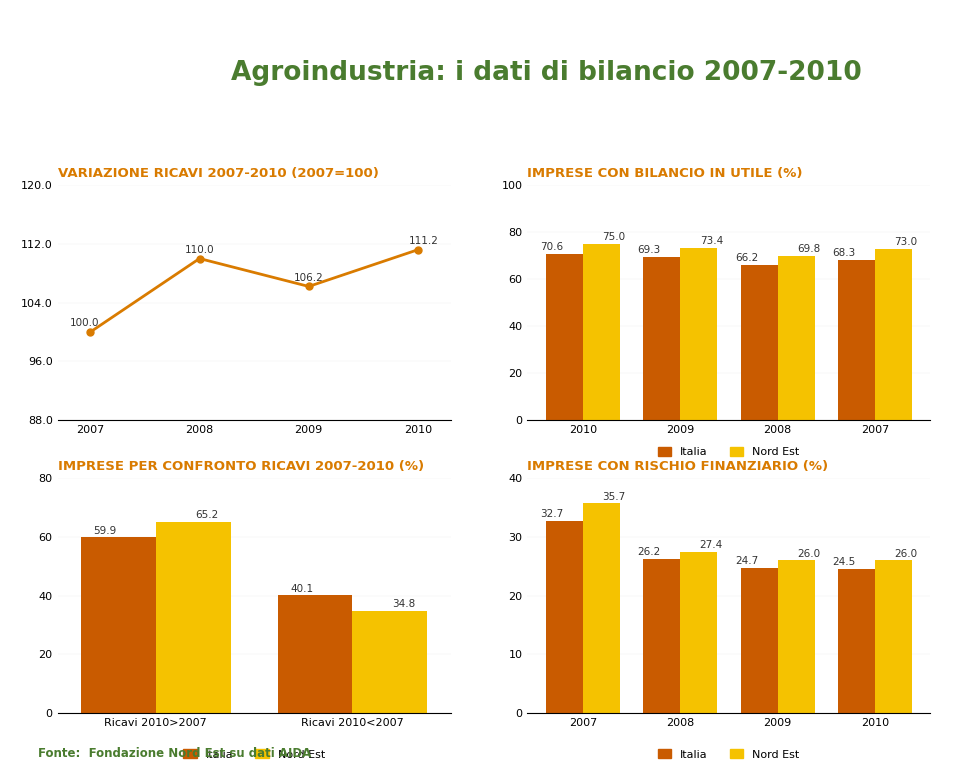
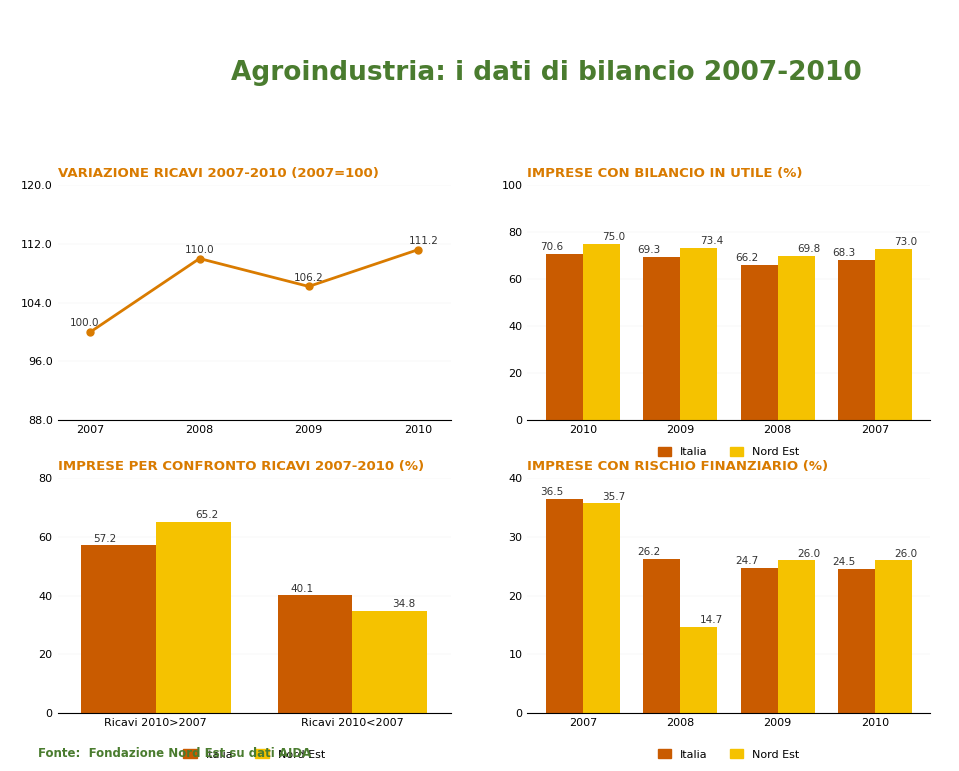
IMPRESE PER CONFRONTO RICAVI 2007-2010 (%)/Italia/Ricavi 2010>2007: 59.9 -> 57.2
IMPRESE CON RISCHIO FINANZIARIO (%)/Italia/2007: 32.7 -> 36.5
IMPRESE CON RISCHIO FINANZIARIO (%)/Nord Est/2008: 27.4 -> 14.7
